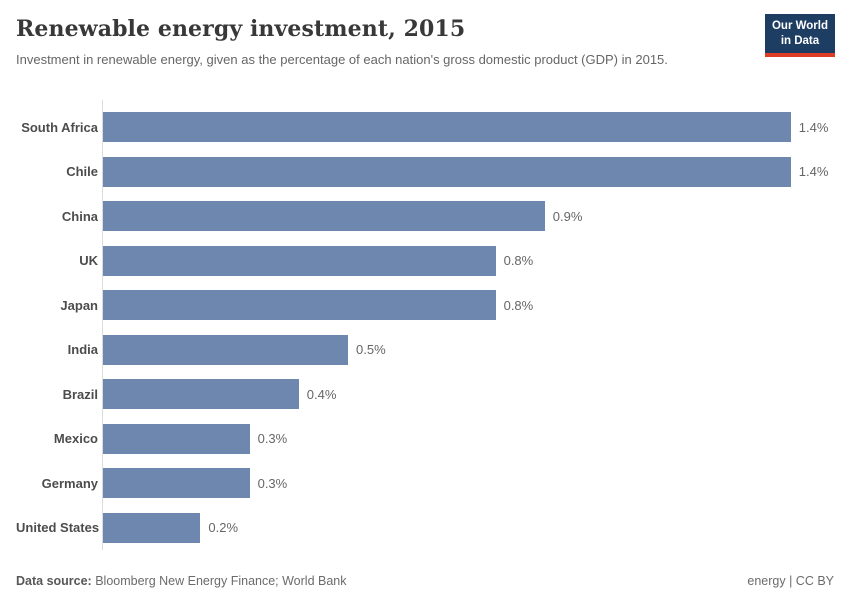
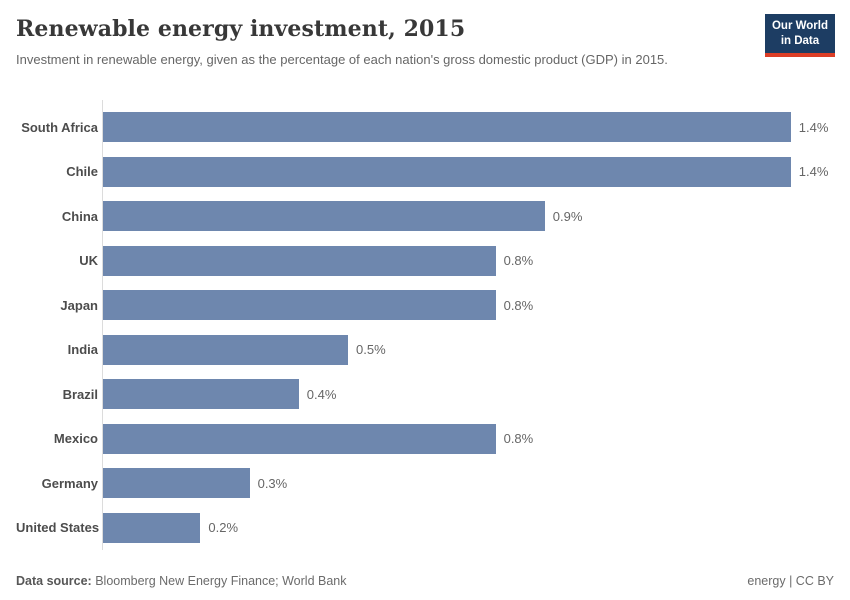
Mexico: 0.3% -> 0.8%
